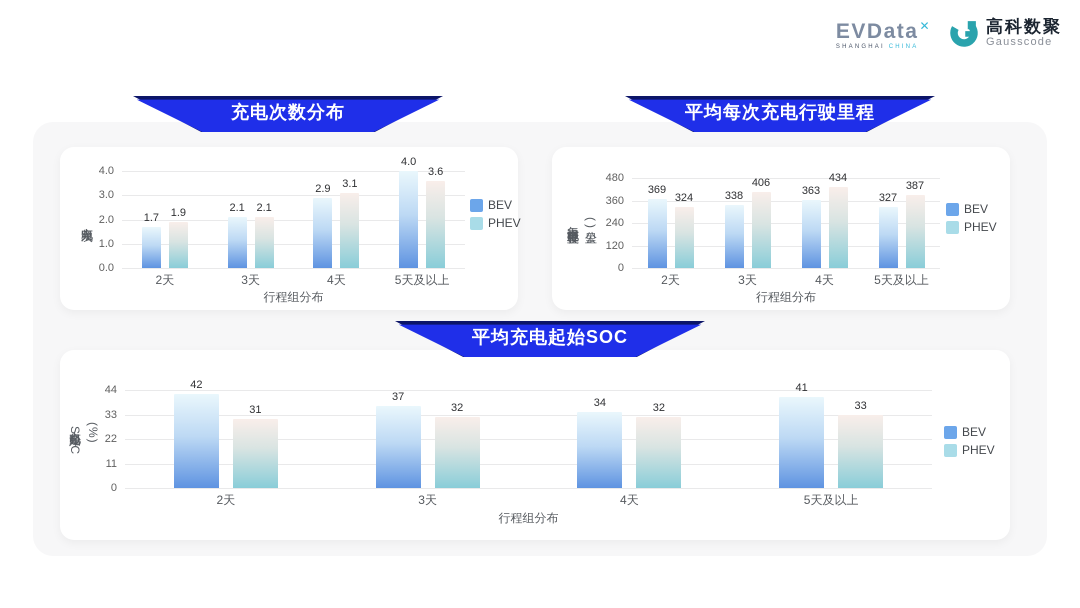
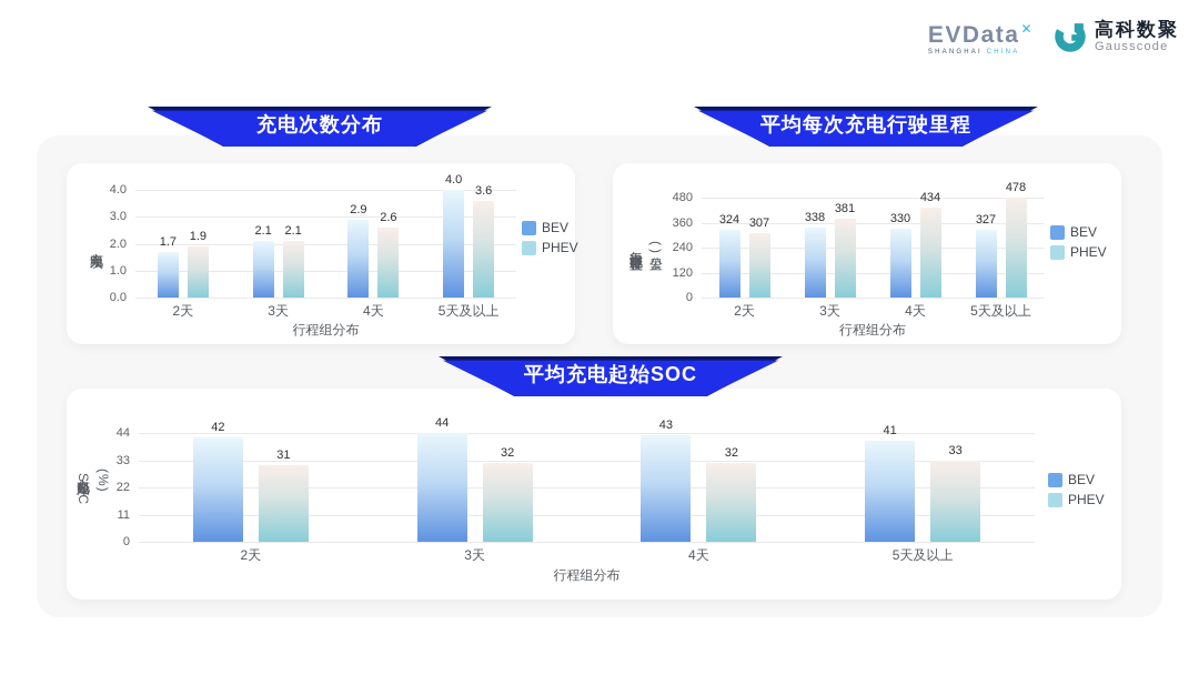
充电次数分布/PHEV/4天: 3.1 -> 2.6
平均每次充电行驶里程/BEV/2天: 369 -> 324
平均每次充电行驶里程/PHEV/2天: 324 -> 307
平均每次充电行驶里程/PHEV/3天: 406 -> 381
平均每次充电行驶里程/BEV/4天: 363 -> 330
平均每次充电行驶里程/PHEV/5天及以上: 387 -> 478
平均充电起始SOC/BEV/3天: 37 -> 44
平均充电起始SOC/BEV/4天: 34 -> 43
